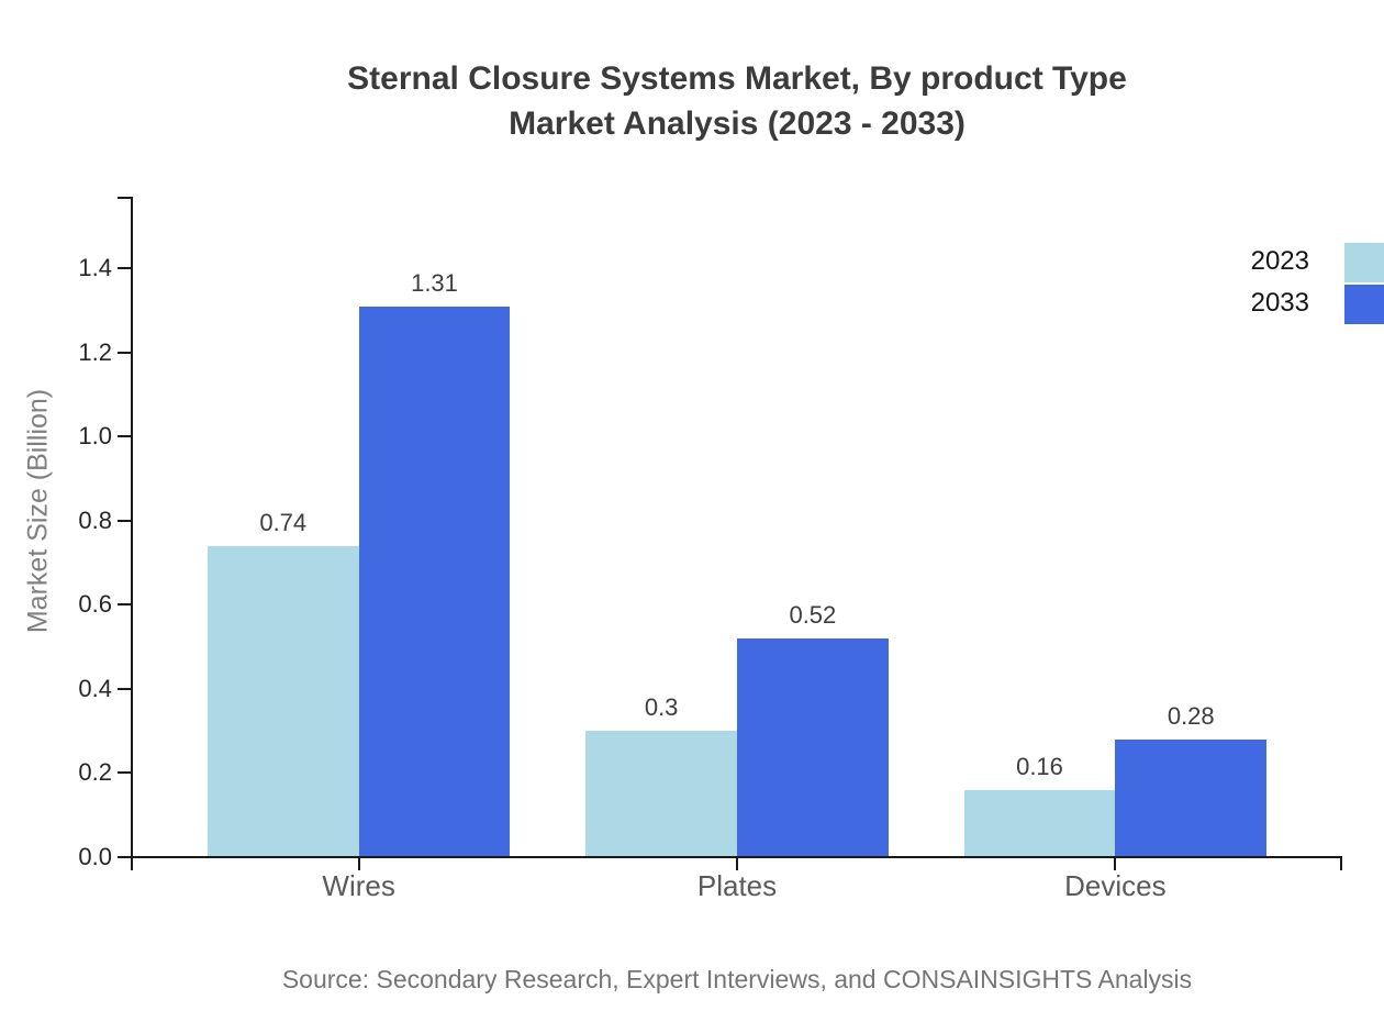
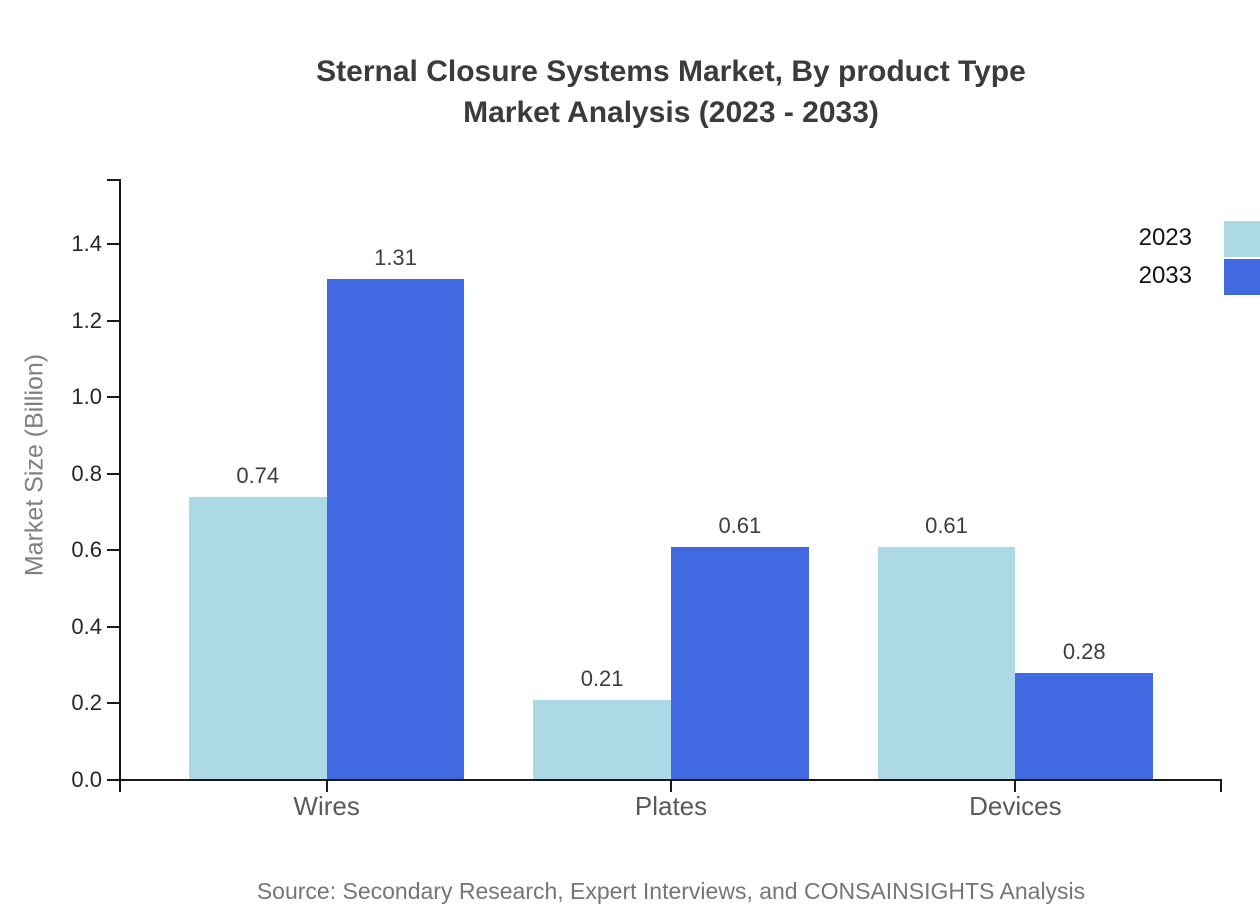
2023/Plates: 0.3 -> 0.21
2033/Plates: 0.52 -> 0.61
2023/Devices: 0.16 -> 0.61
